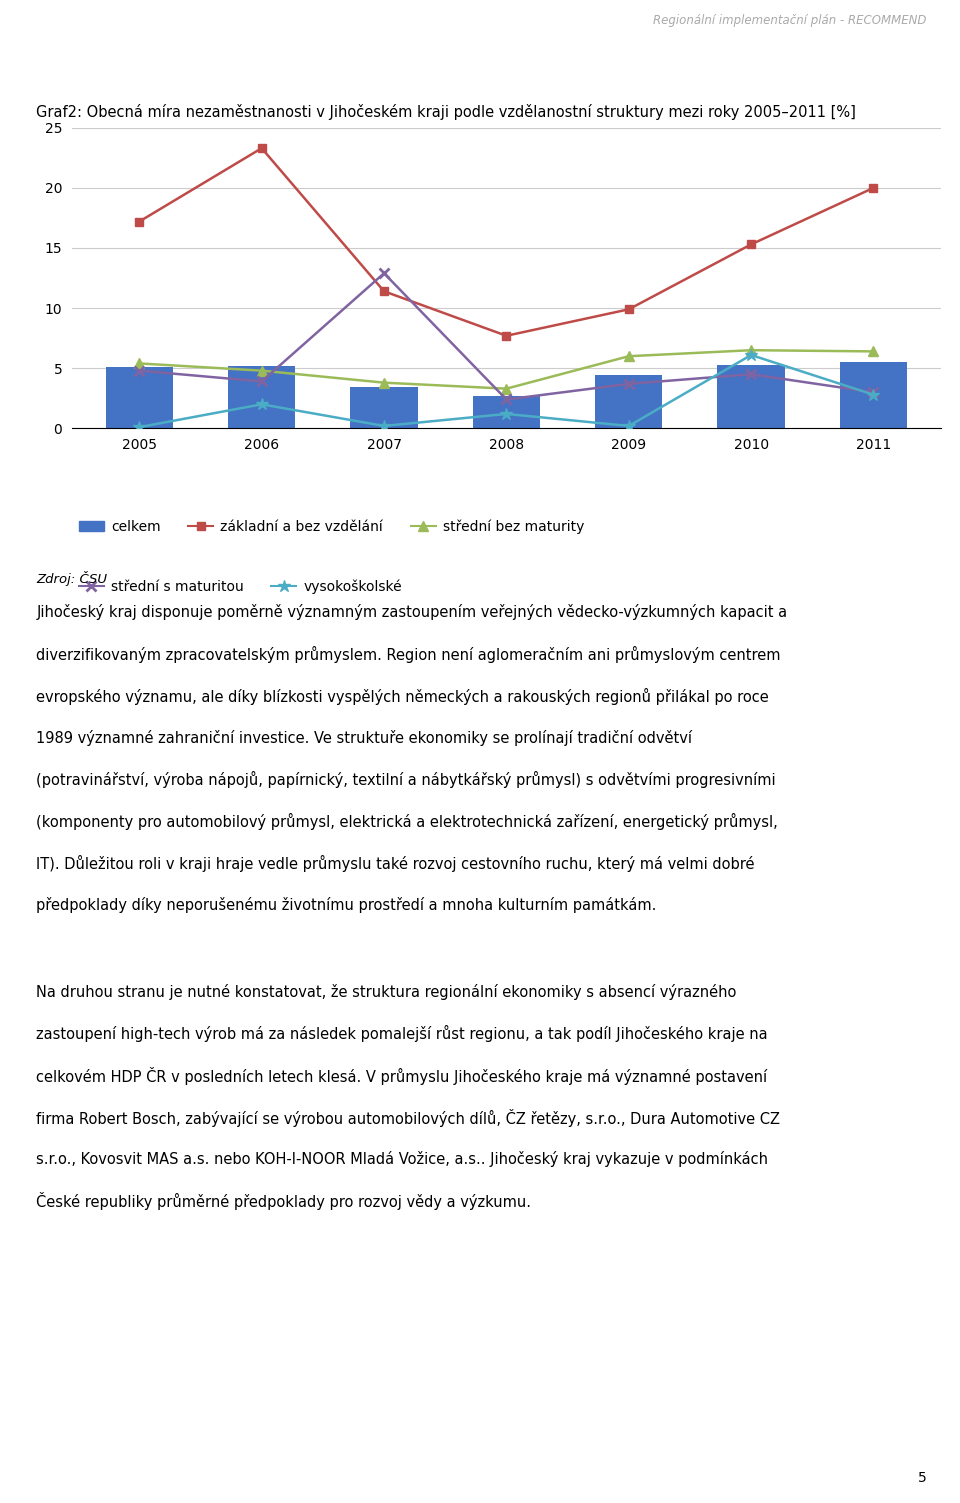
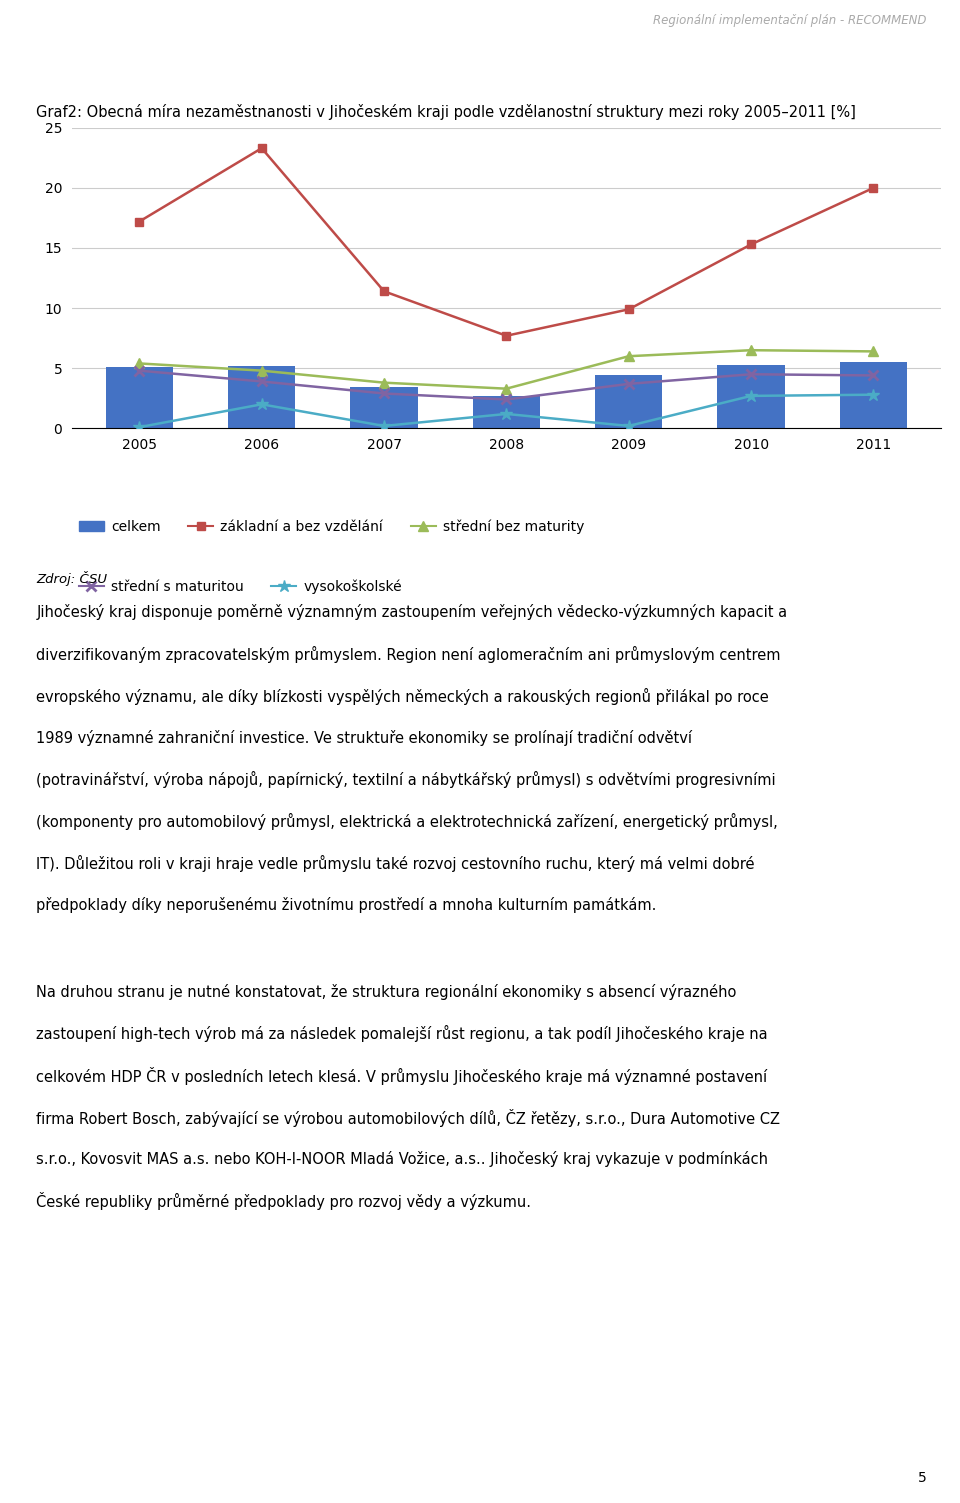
střední s maturitou/2007: 12.9 -> 2.9
vysokoškolské/2010: 6.1 -> 2.7
střední s maturitou/2011: 3.0 -> 4.4
